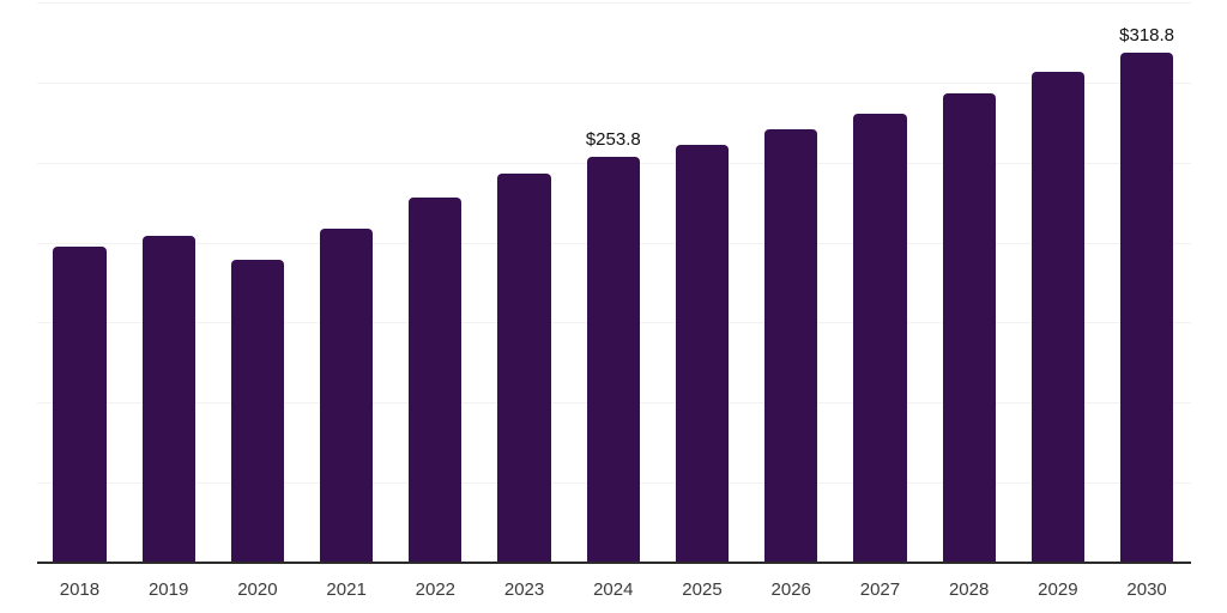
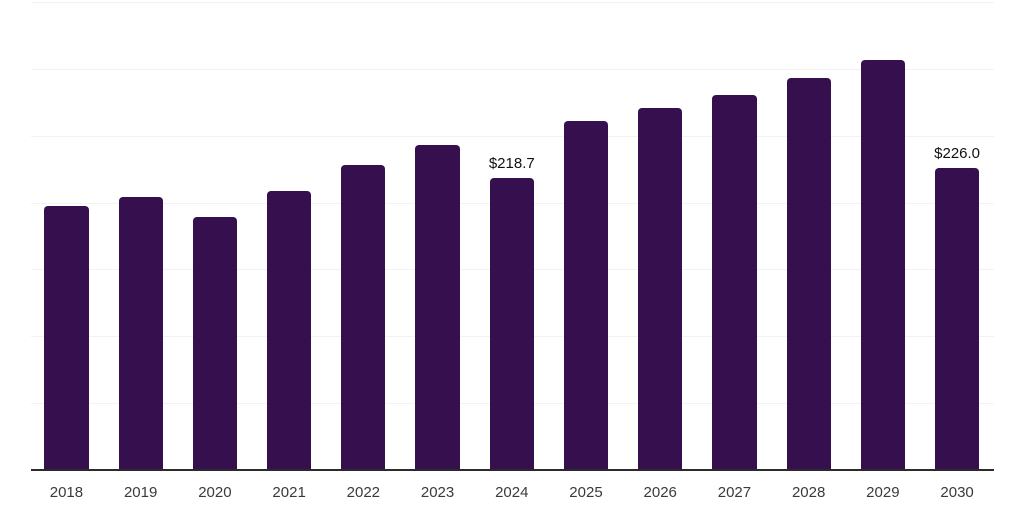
2024: $253.8 -> $218.7
2030: $318.8 -> $226.0
